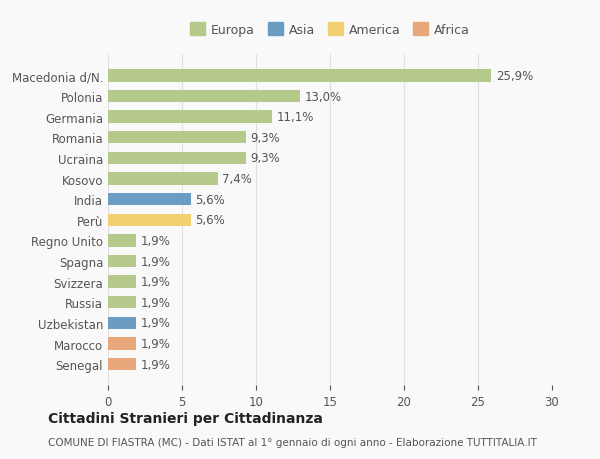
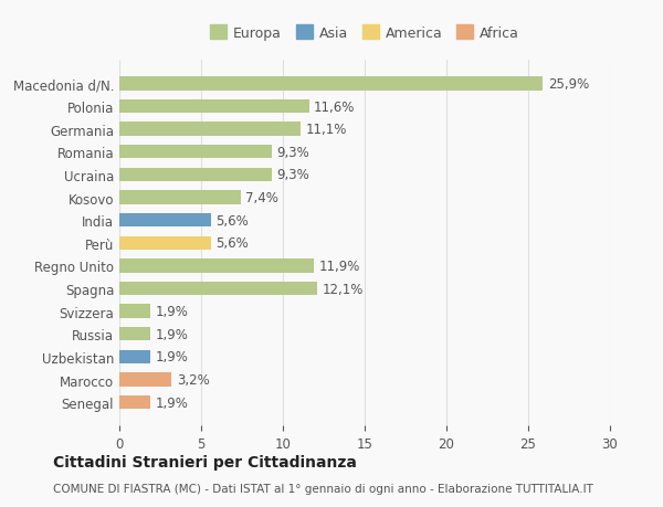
Polonia: 13,0% -> 11,6%
Regno Unito: 1,9% -> 11,9%
Spagna: 1,9% -> 12,1%
Marocco: 1,9% -> 3,2%
